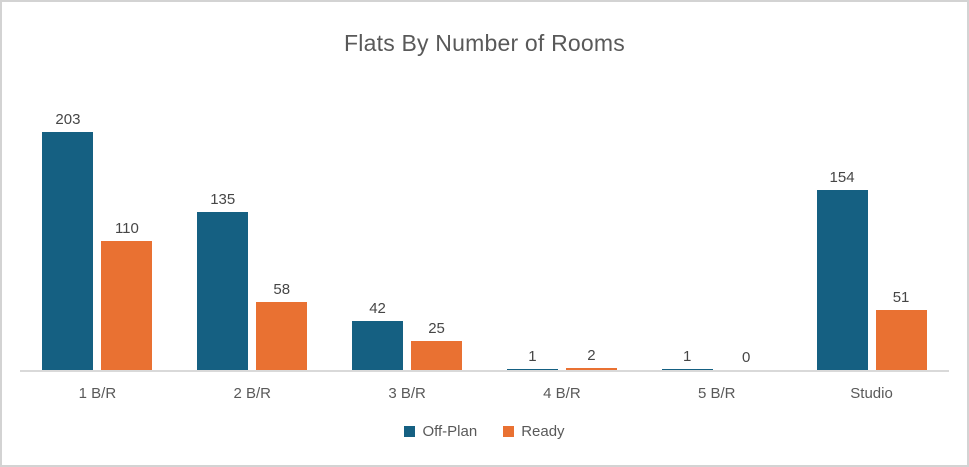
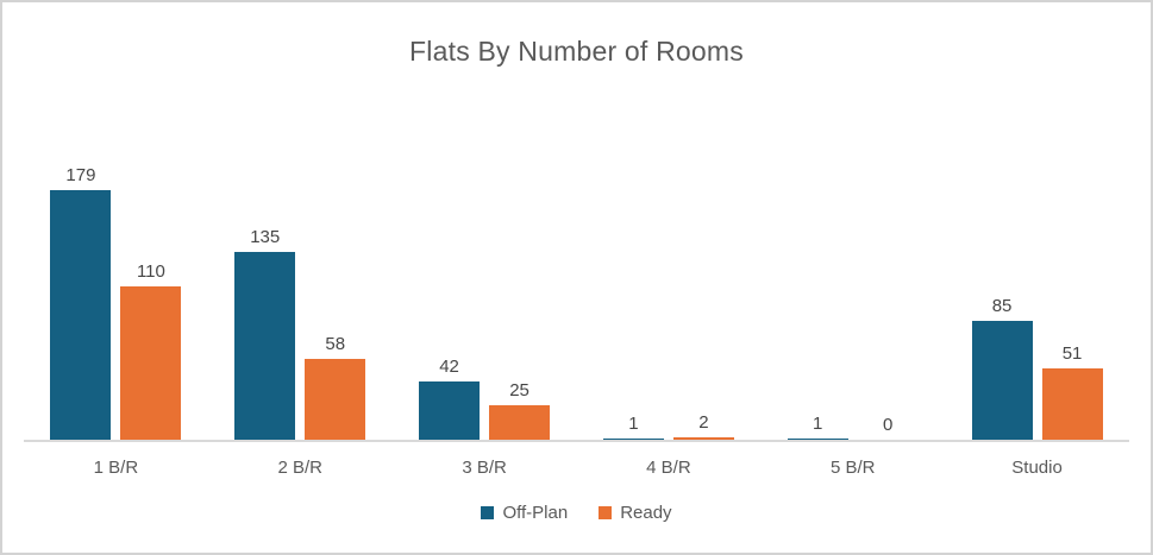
Off-Plan/1 B/R: 203 -> 179
Off-Plan/Studio: 154 -> 85
